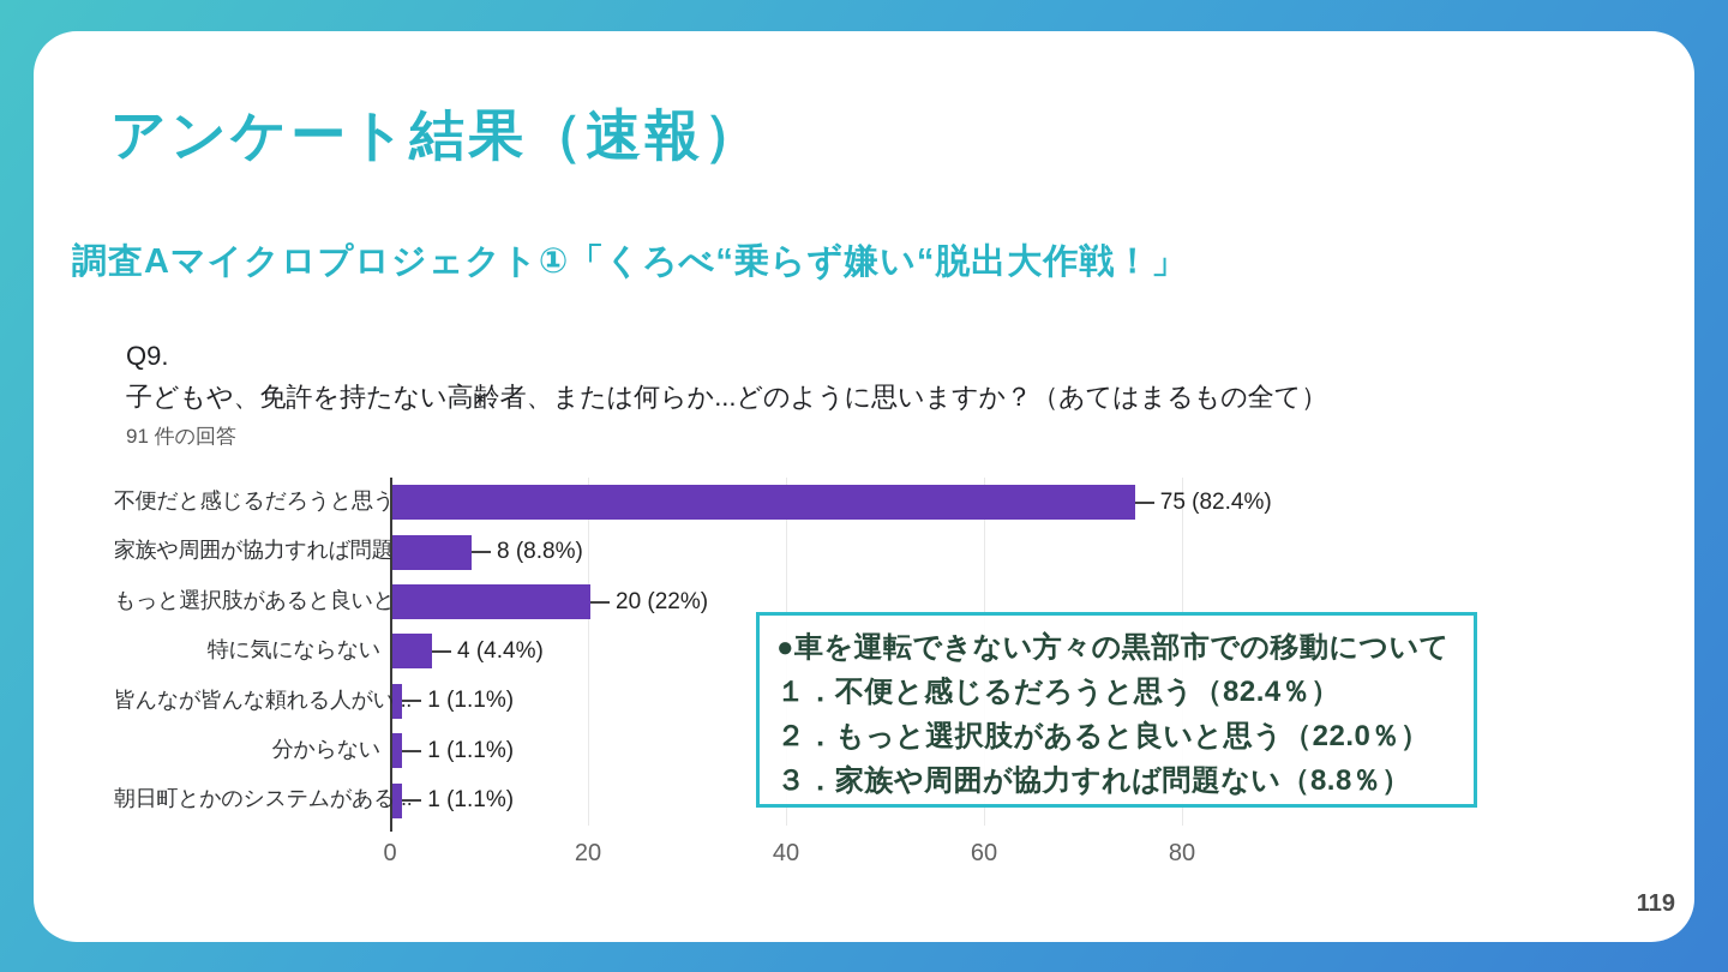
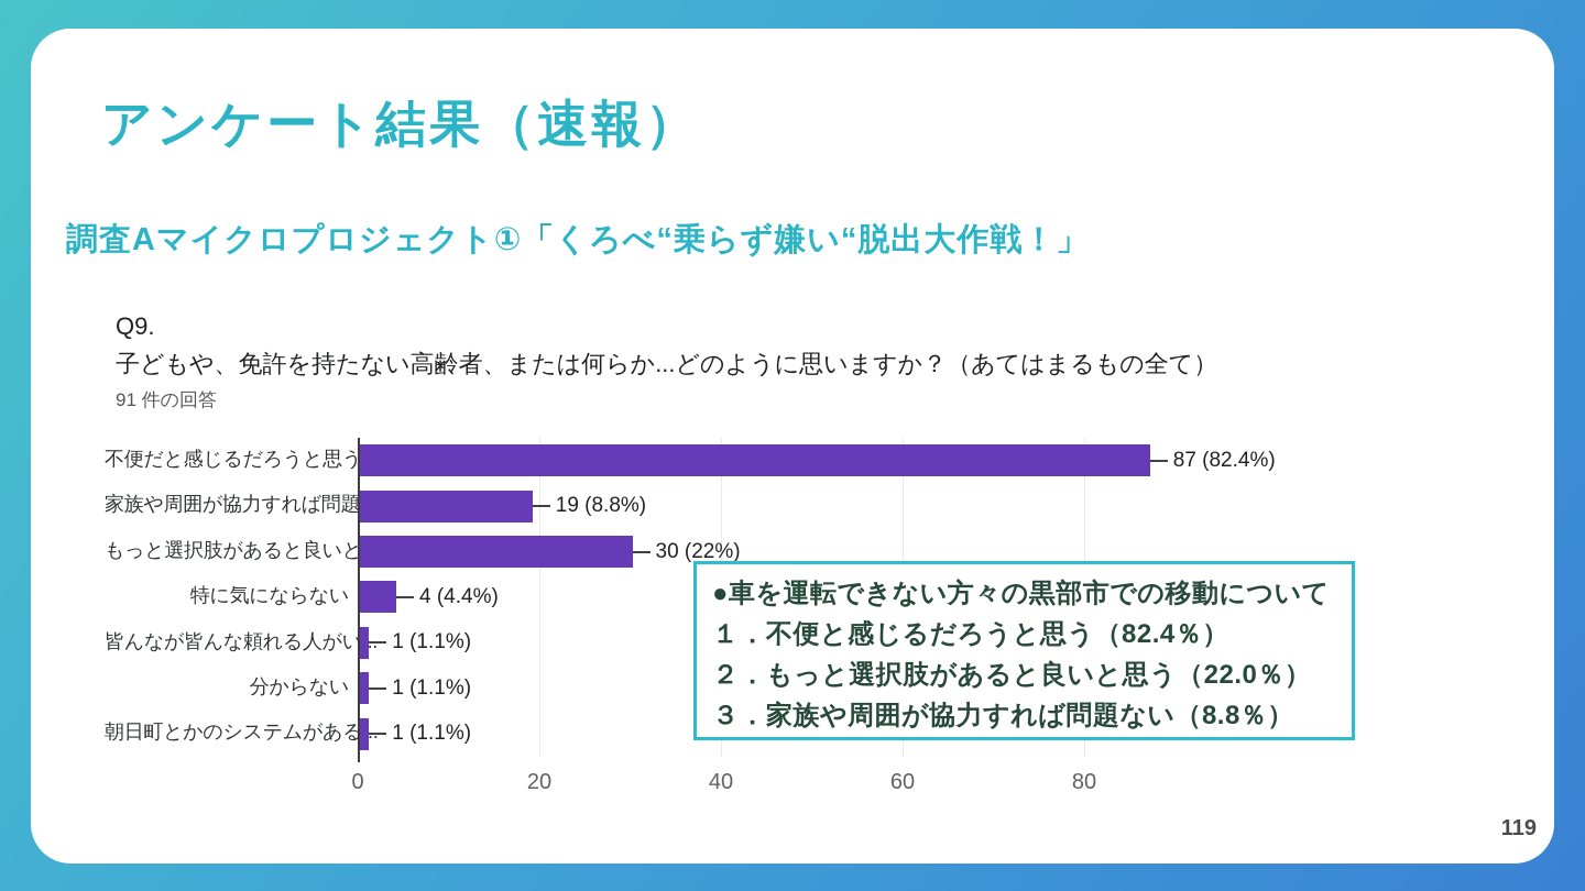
不便だと感じるだろうと思う: 75 -> 87
家族や周囲が協力すれば問題...: 8 -> 19
もっと選択肢があると良いと...: 20 -> 30
